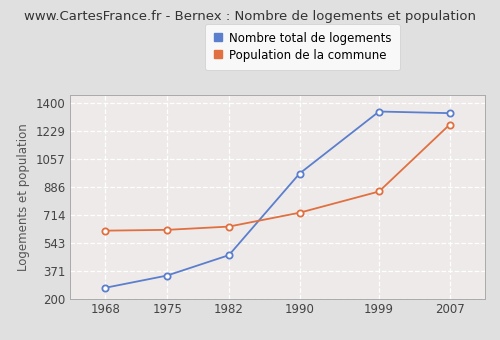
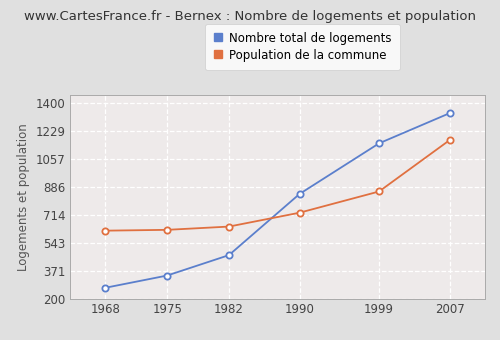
Nombre total de logements/1990: 970 -> 840
Nombre total de logements/1999: 1350 -> 1160
Population de la commune/2007: 1270 -> 1180
